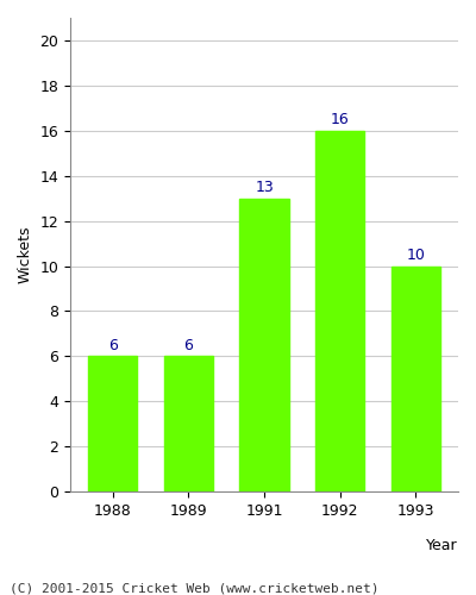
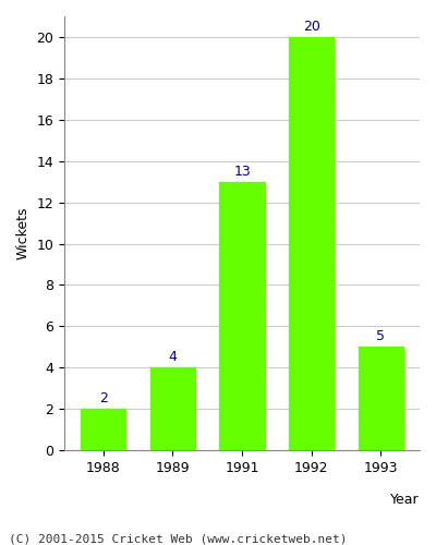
1988: 6 -> 2
1989: 6 -> 4
1992: 16 -> 20
1993: 10 -> 5
